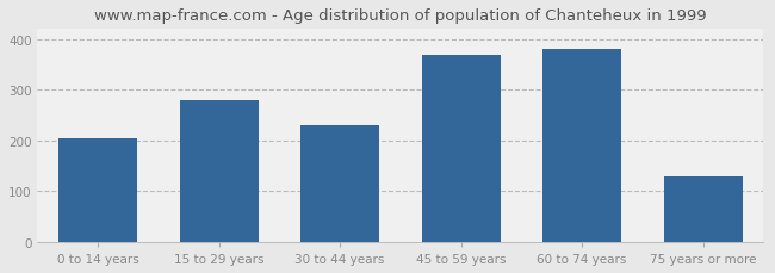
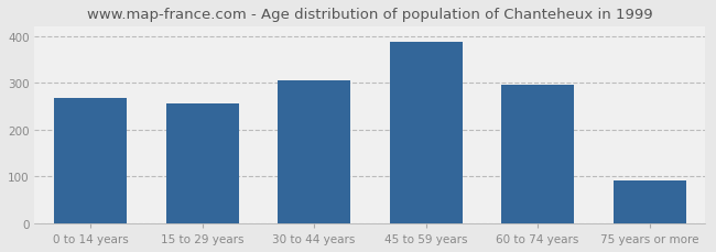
0 to 14 years: 205 -> 268
15 to 29 years: 280 -> 257
30 to 44 years: 230 -> 305
45 to 59 years: 370 -> 388
60 to 74 years: 380 -> 297
75 years or more: 130 -> 92
